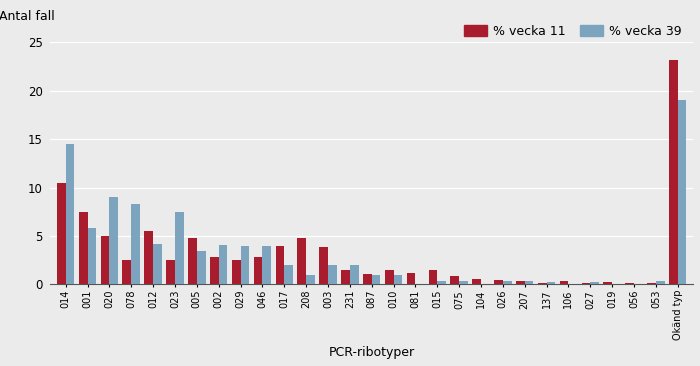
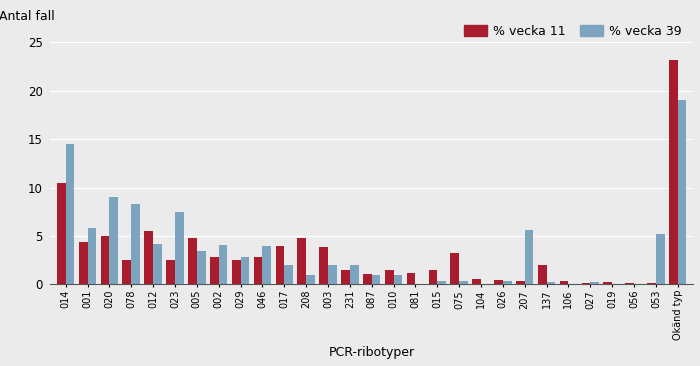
% vecka 11/001: 7.5 -> 4.4
% vecka 39/029: 4.0 -> 2.8
% vecka 11/075: 0.9 -> 3.2
% vecka 39/207: 0.4 -> 5.6
% vecka 11/137: 0.1 -> 2.0
% vecka 39/053: 0.4 -> 5.2
